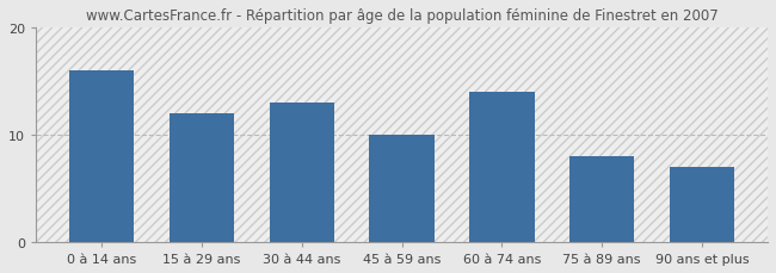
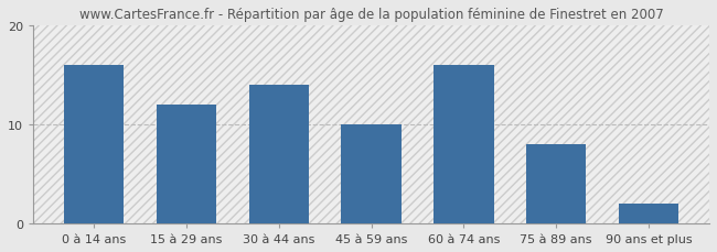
30 à 44 ans: 13 -> 14
60 à 74 ans: 14 -> 16
90 ans et plus: 7 -> 2
